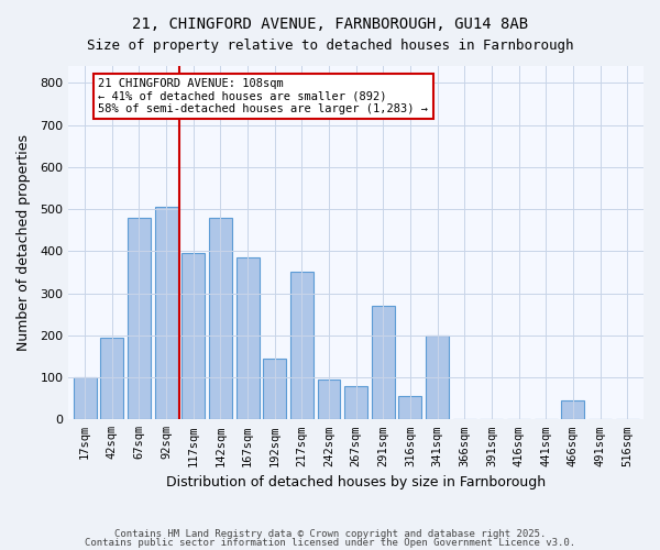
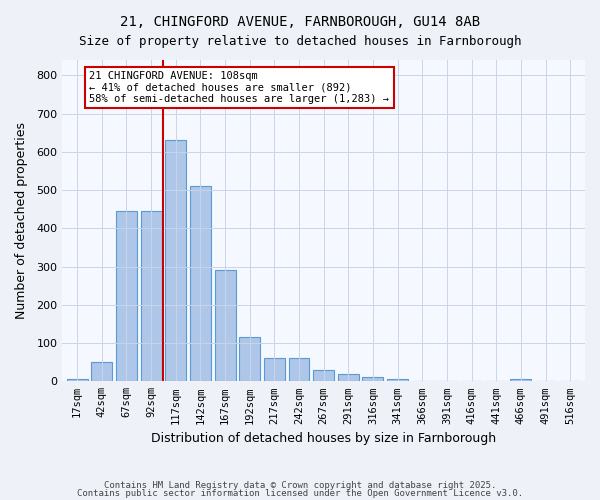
17sqm: 100 -> 5
42sqm: 195 -> 50
67sqm: 480 -> 445
92sqm: 505 -> 445
117sqm: 395 -> 630
142sqm: 480 -> 510
167sqm: 385 -> 290
192sqm: 145 -> 115
217sqm: 350 -> 60
242sqm: 95 -> 60
267sqm: 80 -> 30
291sqm: 270 -> 20
316sqm: 55 -> 10
341sqm: 200 -> 5
466sqm: 45 -> 5
